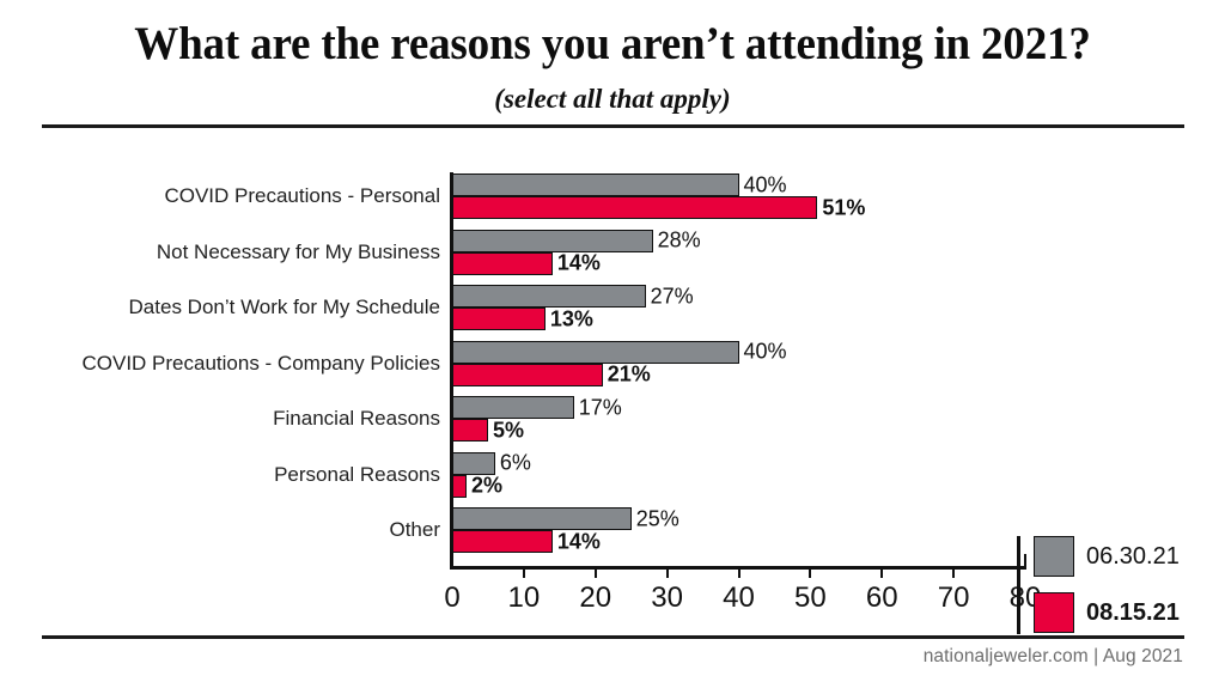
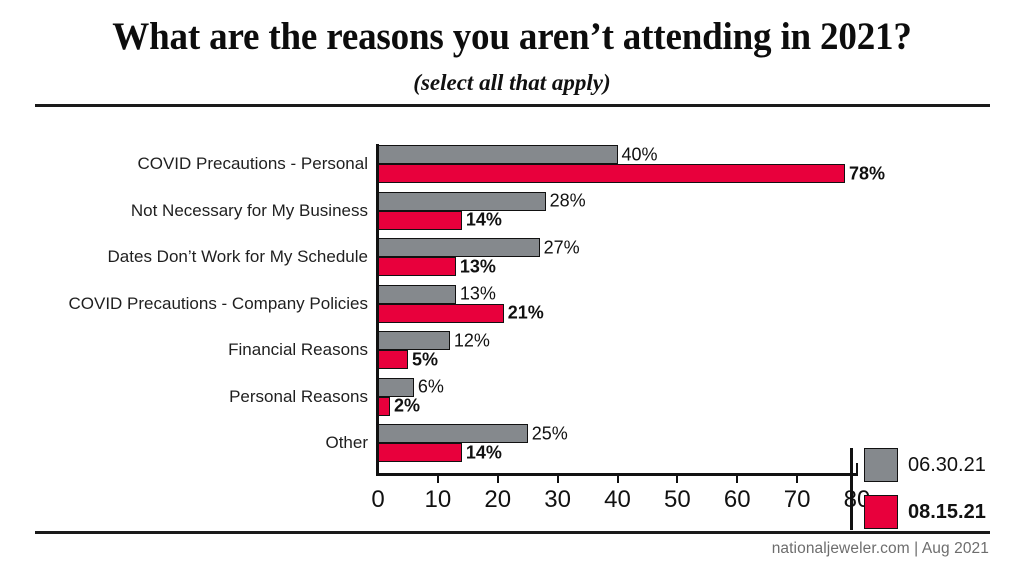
08.15.21/COVID Precautions - Personal: 51% -> 78%
06.30.21/COVID Precautions - Company Policies: 40% -> 13%
06.30.21/Financial Reasons: 17% -> 12%
